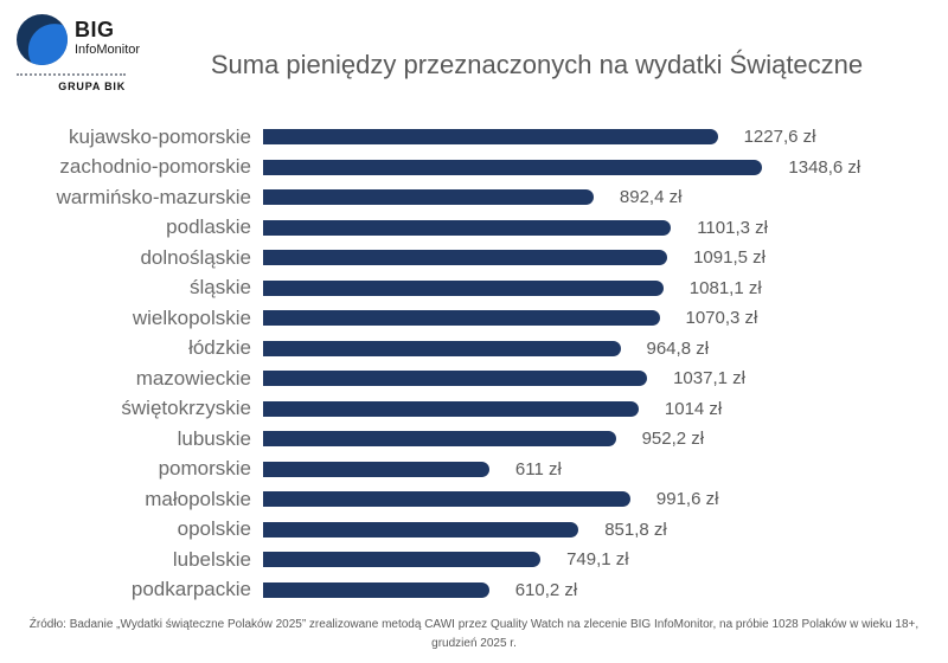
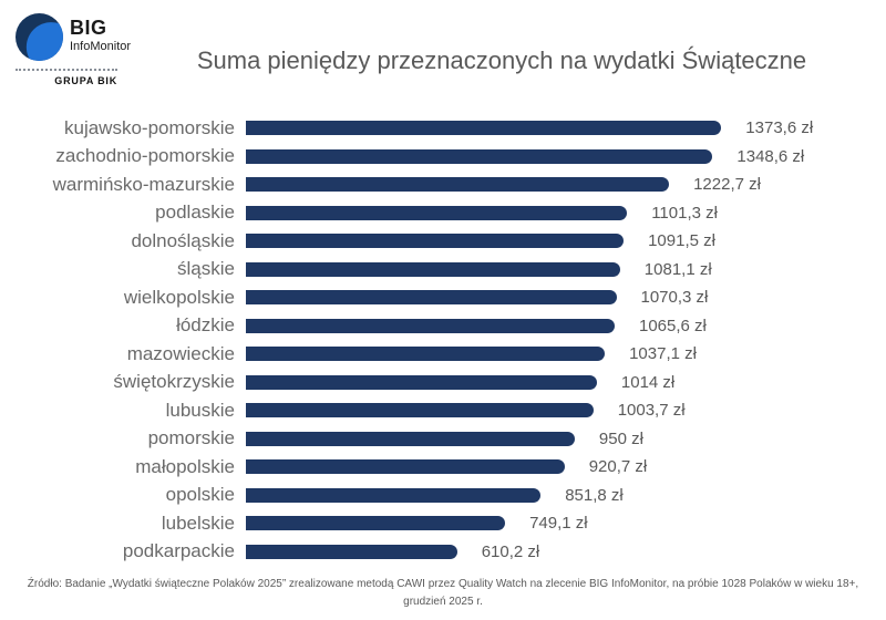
kujawsko-pomorskie: 1227,6 -> 1373,6
warmińsko-mazurskie: 892,4 -> 1222,7
łódzkie: 964,8 -> 1065,6
lubuskie: 952,2 -> 1003,7
pomorskie: 611 -> 950
małopolskie: 991,6 -> 920,7
